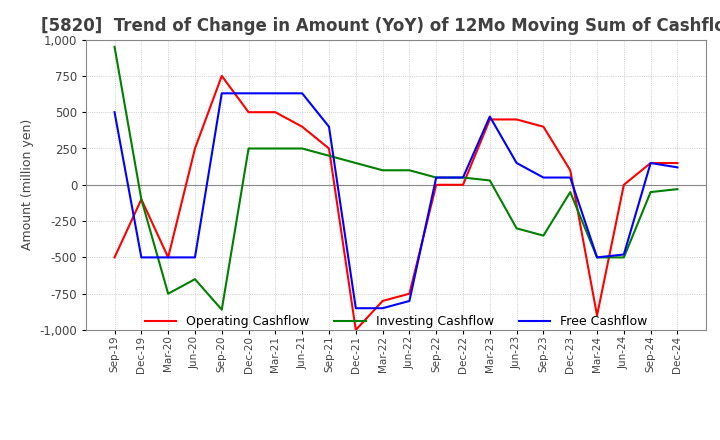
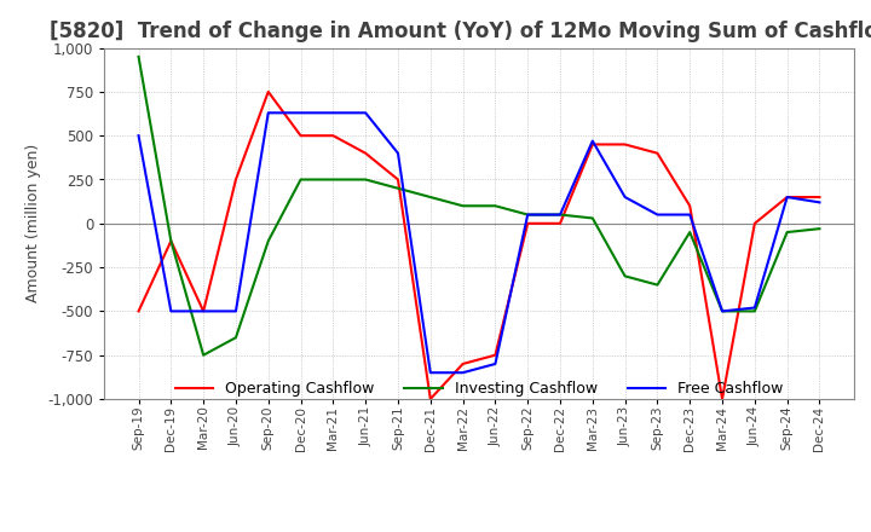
Investing Cashflow/Sep-20: -860 -> -100
Operating Cashflow/Mar-24: -900 -> -1,000
